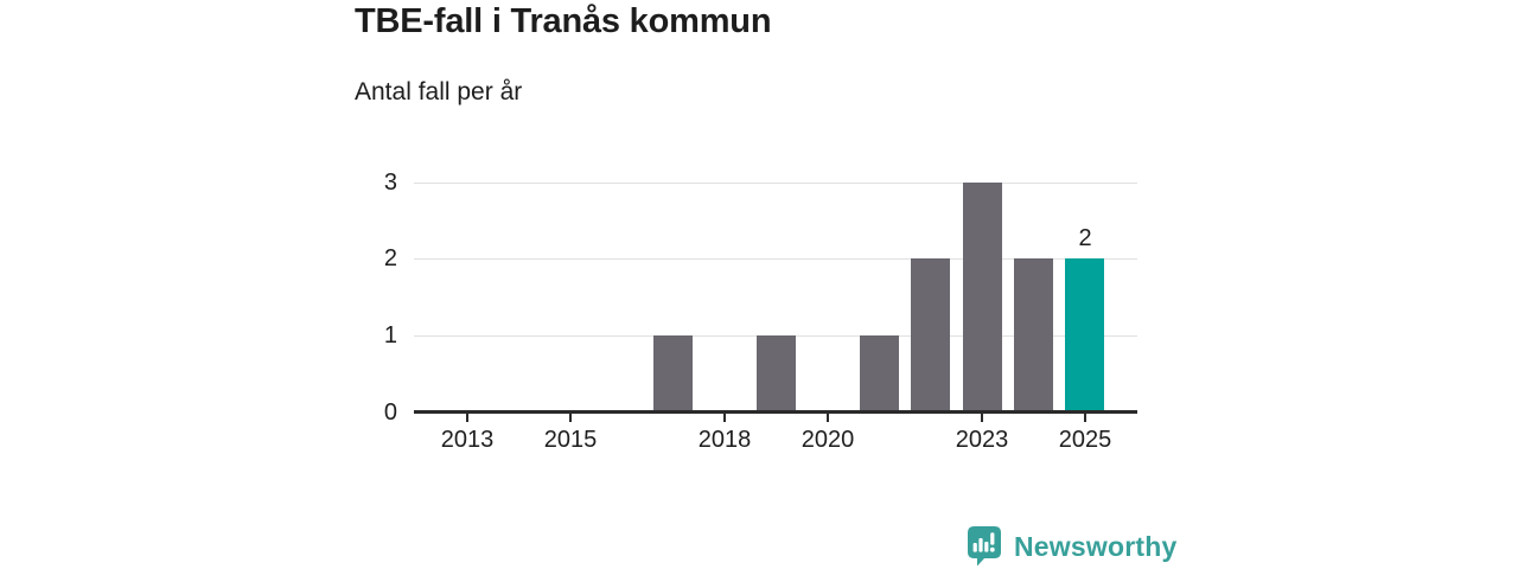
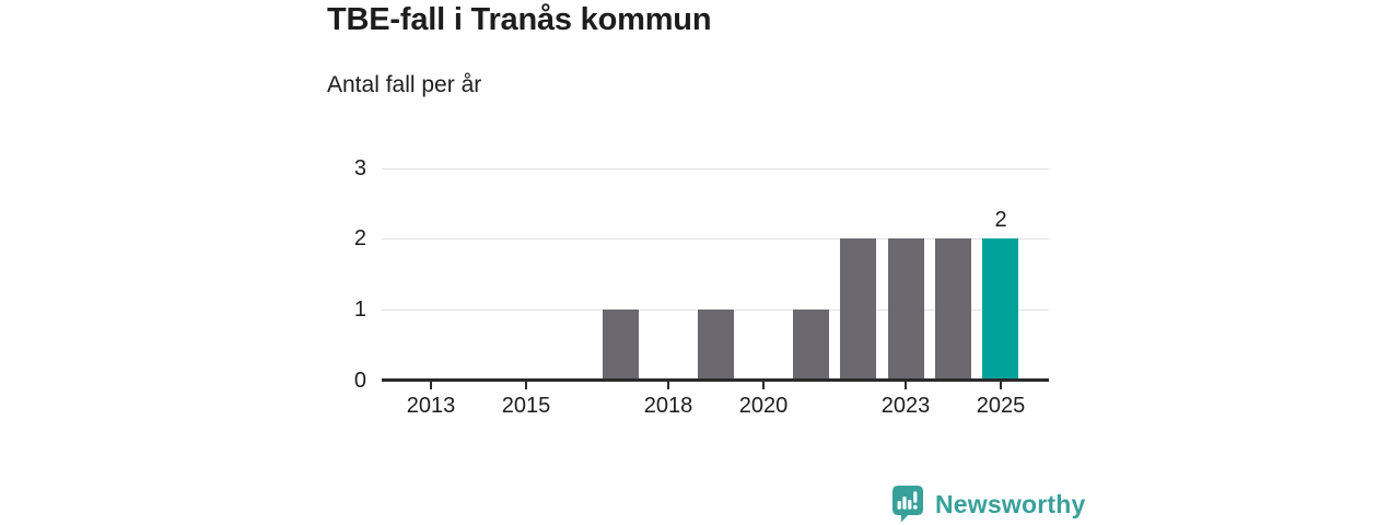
2023: 3 -> 2
